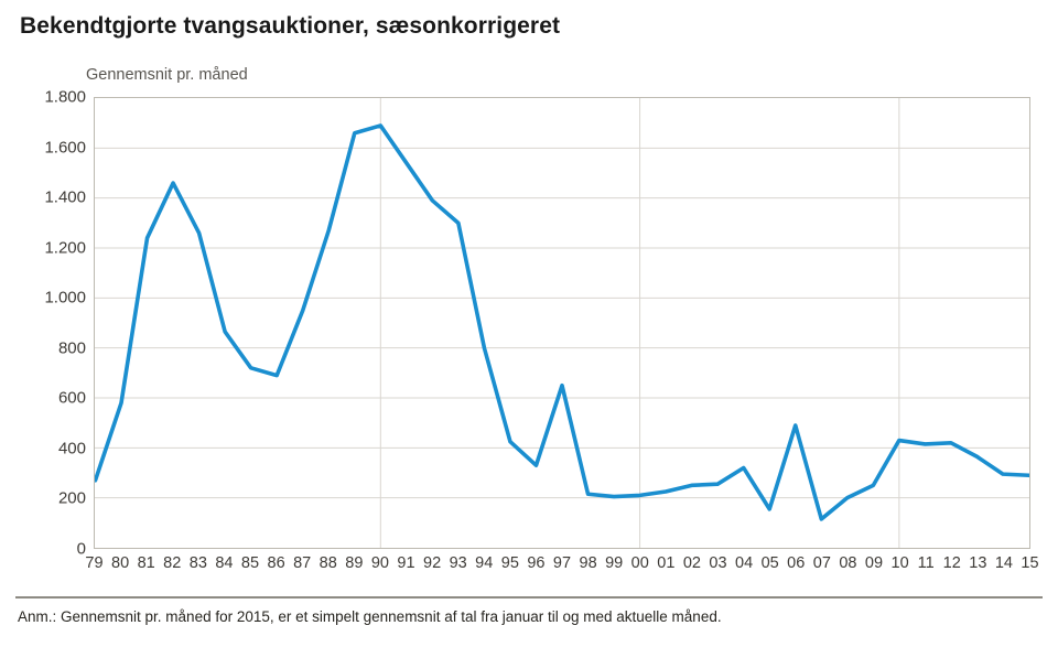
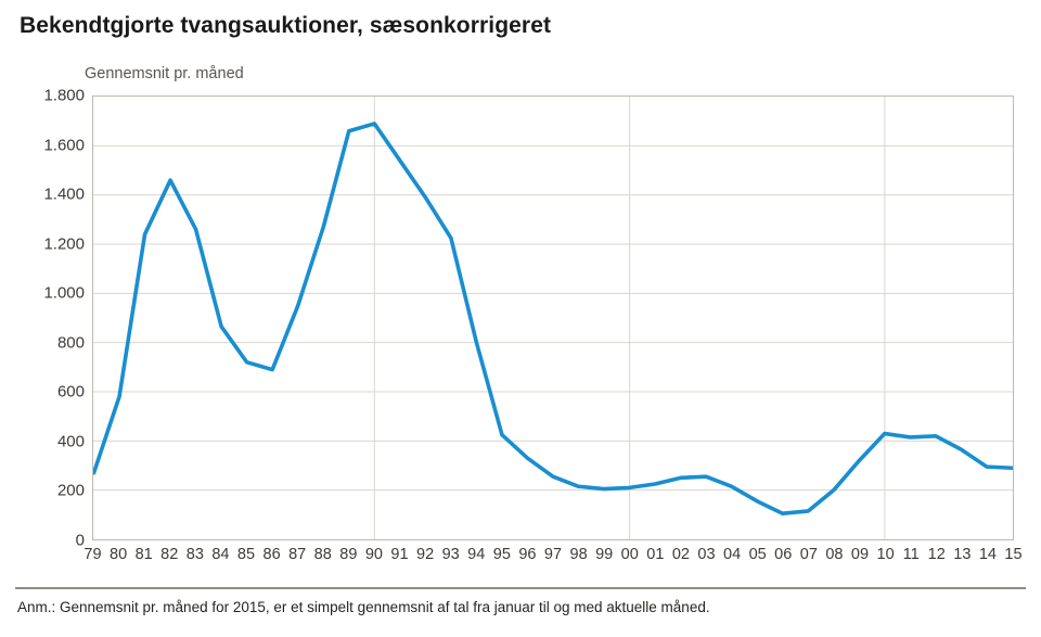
93: 1300 -> 1220
97: 650 -> 260
04: 320 -> 220
06: 490 -> 100
09: 250 -> 320
